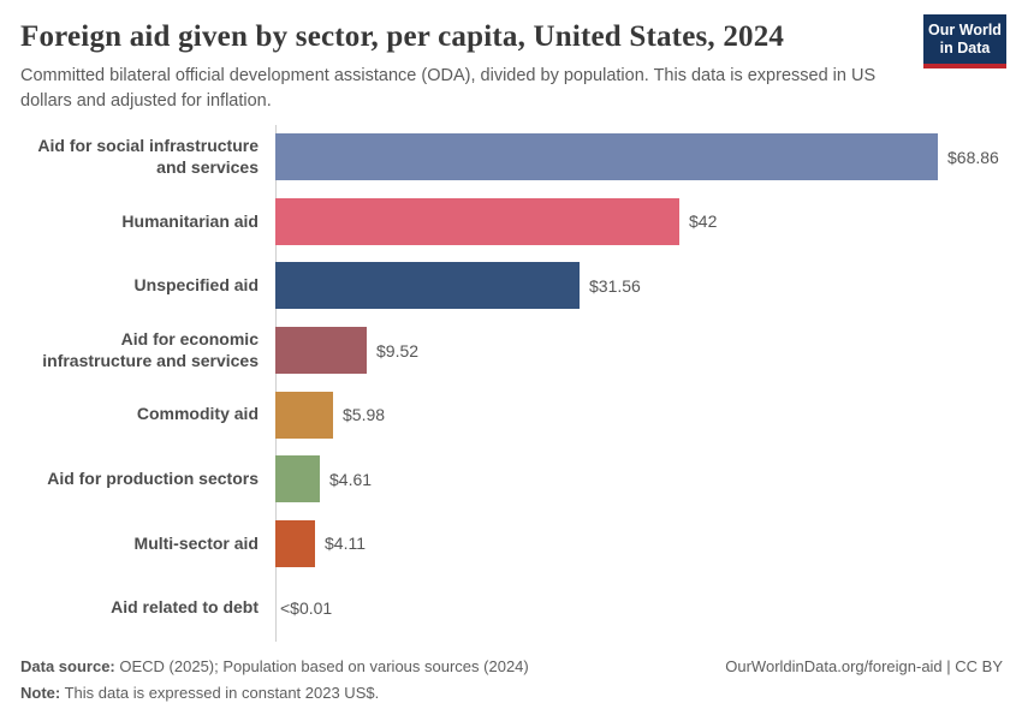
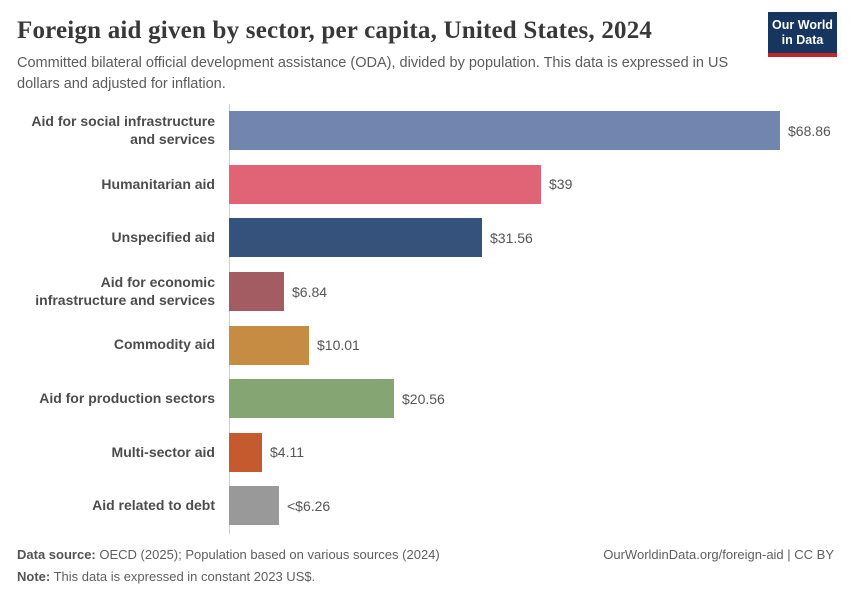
Humanitarian aid: $42 -> $39
Aid for economic infrastructure and services: $9.52 -> $6.84
Commodity aid: $5.98 -> $10.01
Aid for production sectors: $4.61 -> $20.56
Aid related to debt: 0.01 -> 6.26
